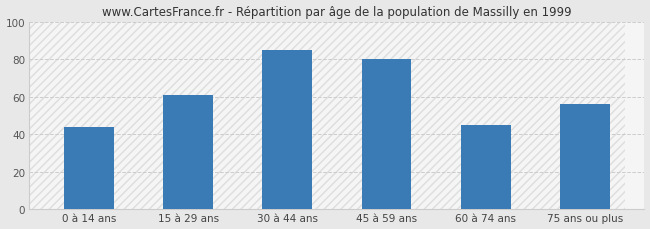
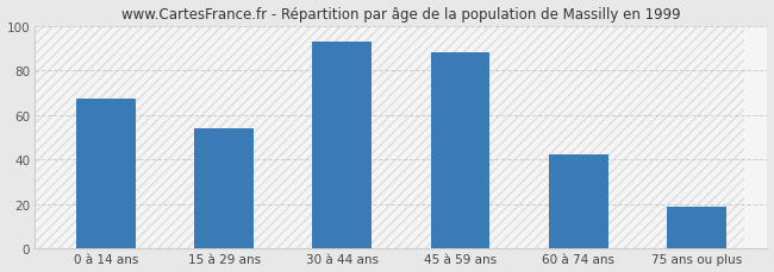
0 à 14 ans: 44 -> 67
15 à 29 ans: 61 -> 54
30 à 44 ans: 85 -> 93
45 à 59 ans: 80 -> 88
60 à 74 ans: 45 -> 42
75 ans ou plus: 56 -> 19
